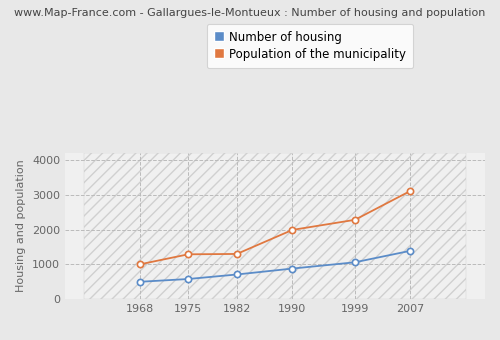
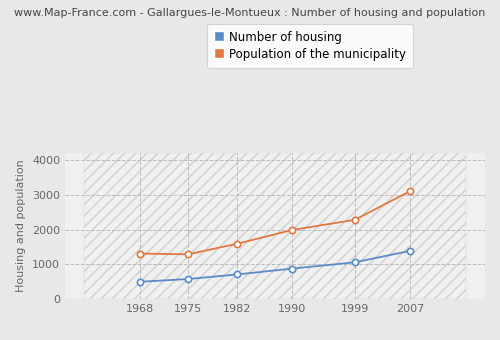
Population of the municipality/1968: 1000 -> 1310
Population of the municipality/1982: 1300 -> 1590
